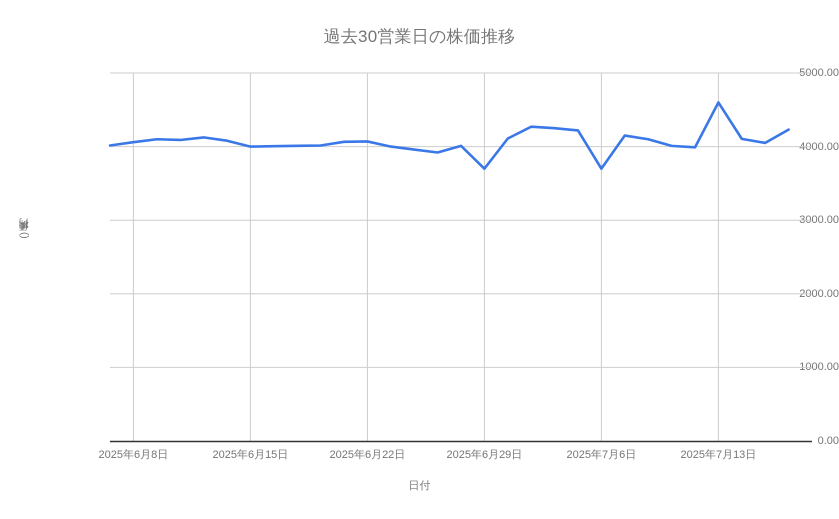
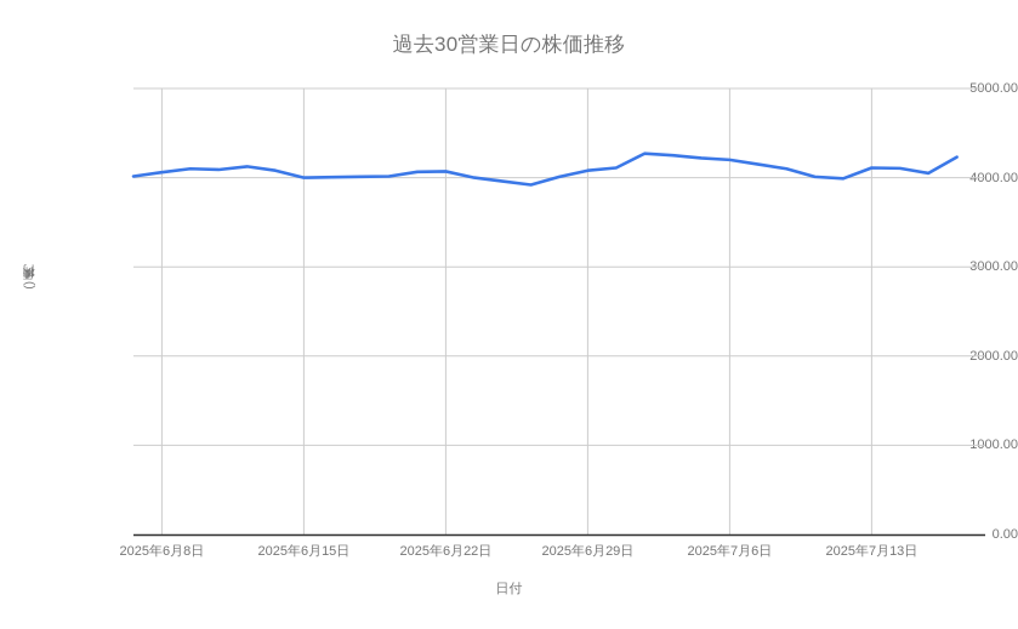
2025年6月29日: 3700 -> 4100
2025年7月6日: 3700 -> 4200
2025年7月13日: 4600 -> 4100
